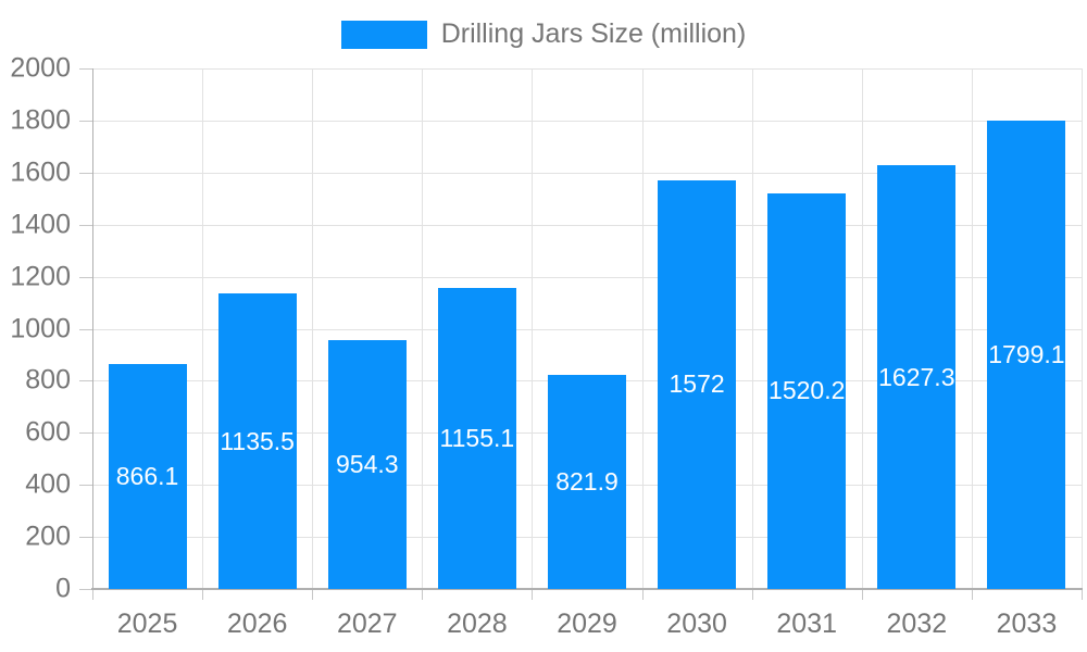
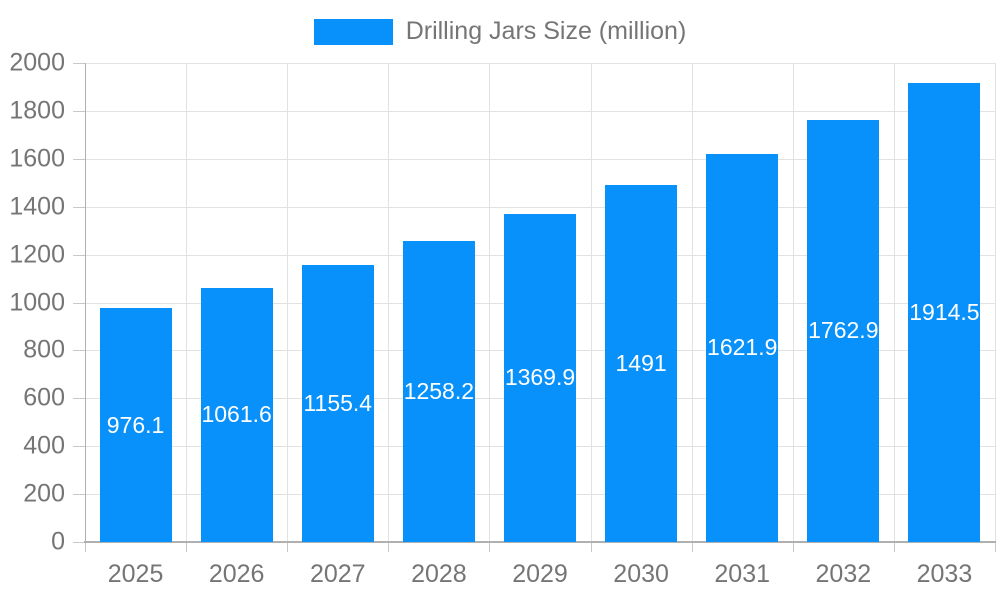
2025: 866.1 -> 976.1
2026: 1135.5 -> 1061.6
2027: 954.3 -> 1155.4
2028: 1155.1 -> 1258.2
2029: 821.9 -> 1369.9
2030: 1572 -> 1491
2031: 1520.2 -> 1621.9
2032: 1627.3 -> 1762.9
2033: 1799.1 -> 1914.5
